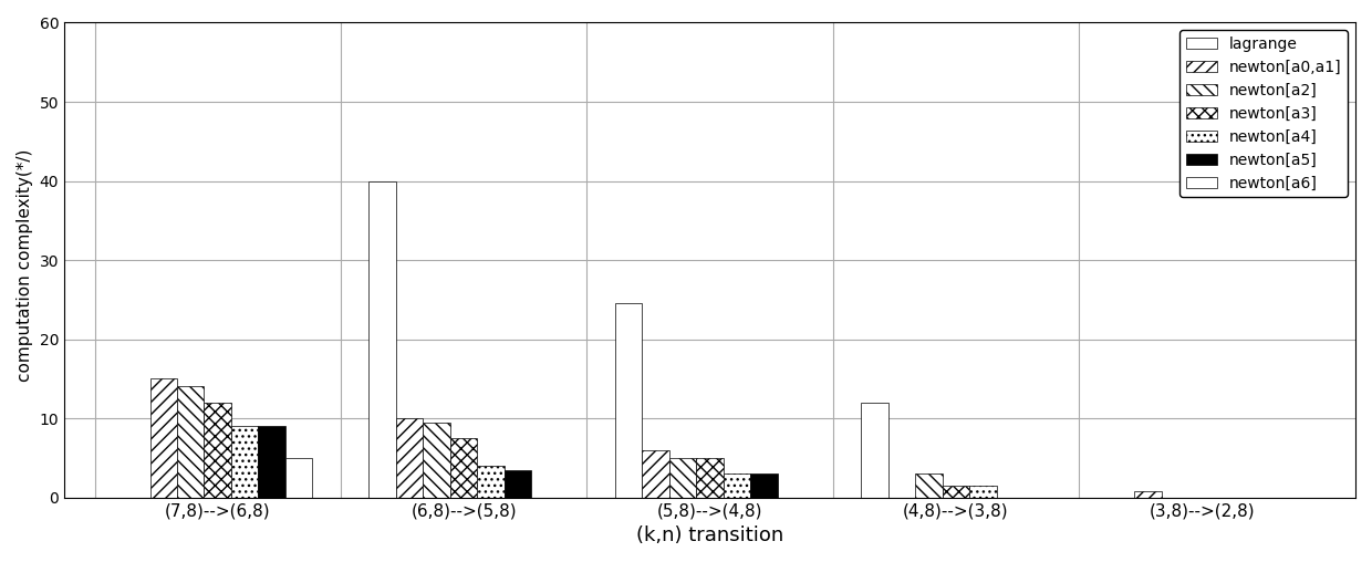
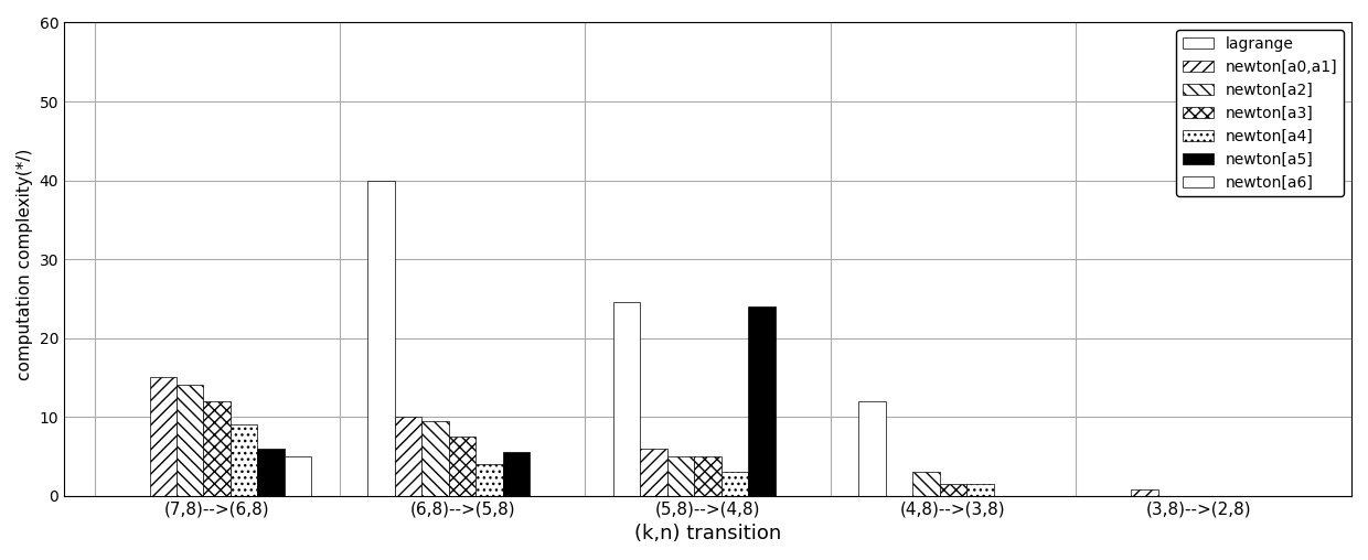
newton[a5]/(7,8)-->(6,8): 9.0 -> 6.0
newton[a5]/(6,8)-->(5,8): 3.5 -> 5.6
newton[a5]/(5,8)-->(4,8): 3.0 -> 24.0
